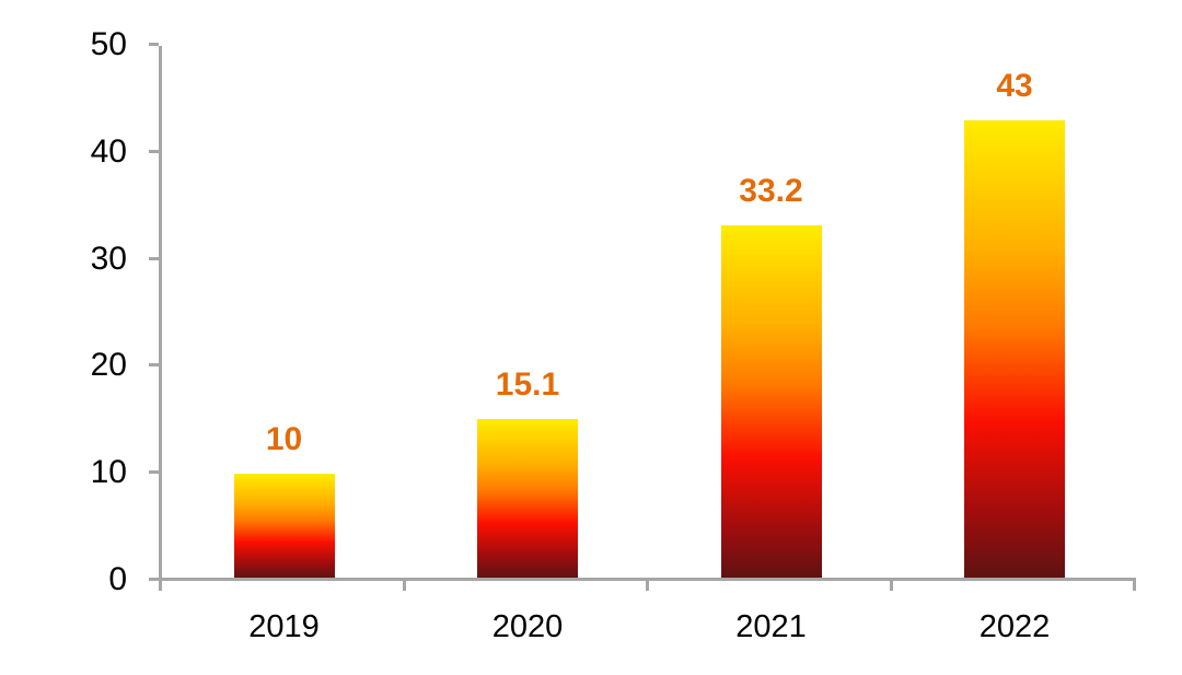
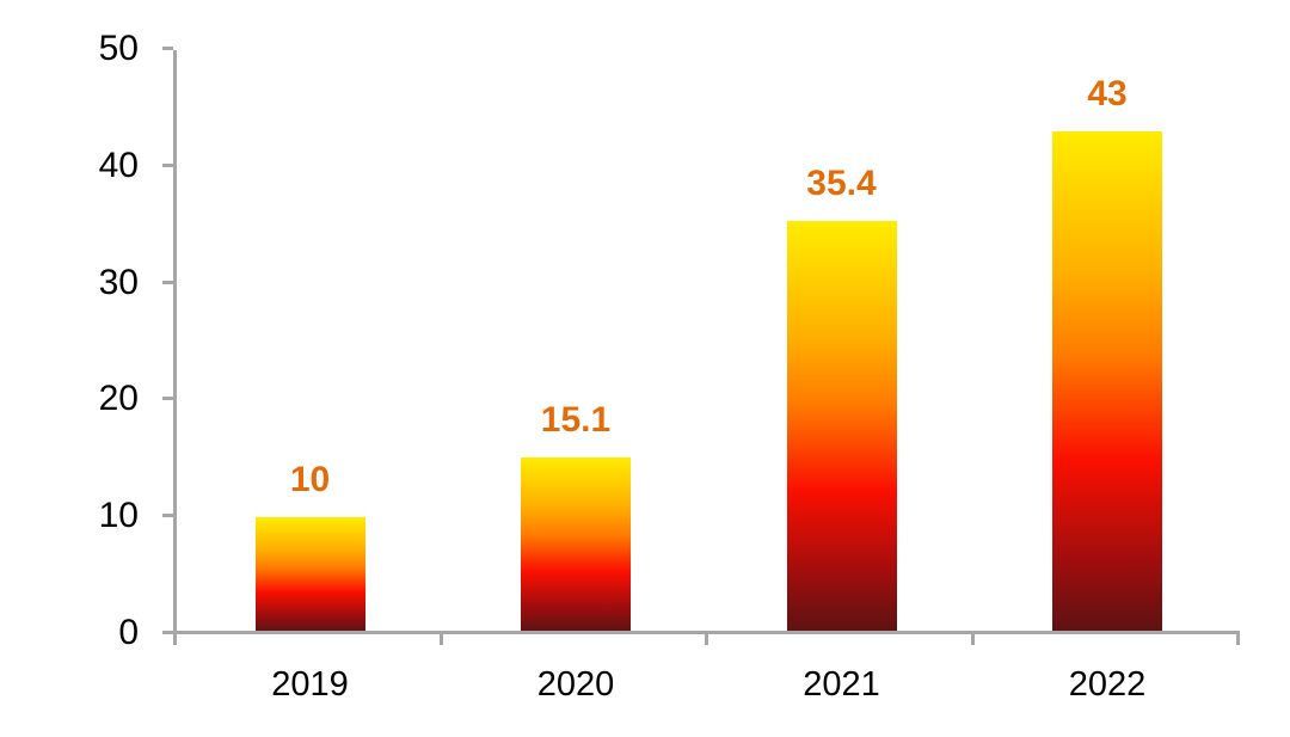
2021: 33.2 -> 35.4
